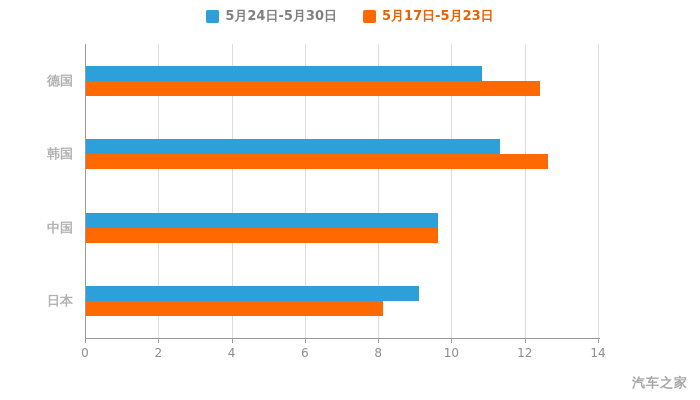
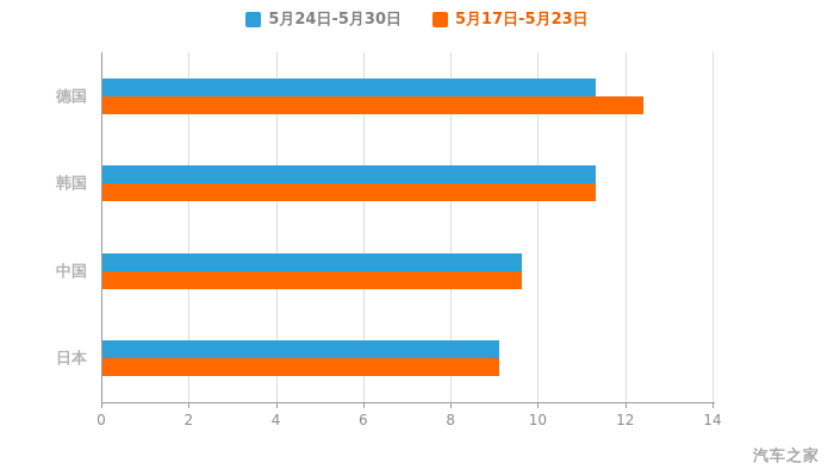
5月24日-5月30日/德国: 10.8 -> 11.3
5月17日-5月23日/韩国: 12.6 -> 11.3
5月17日-5月23日/日本: 8.1 -> 9.1
